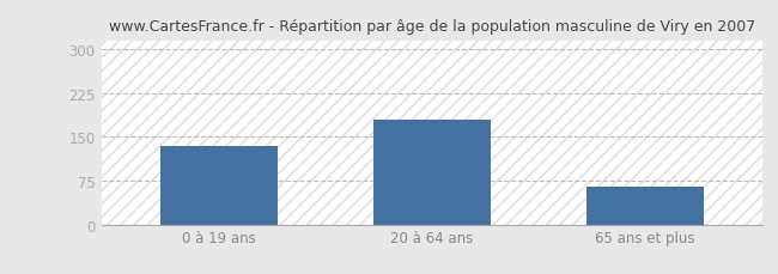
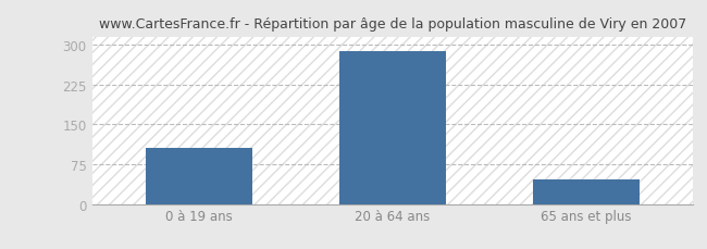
0 à 19 ans: 135 -> 105
20 à 64 ans: 180 -> 287
65 ans et plus: 65 -> 47
